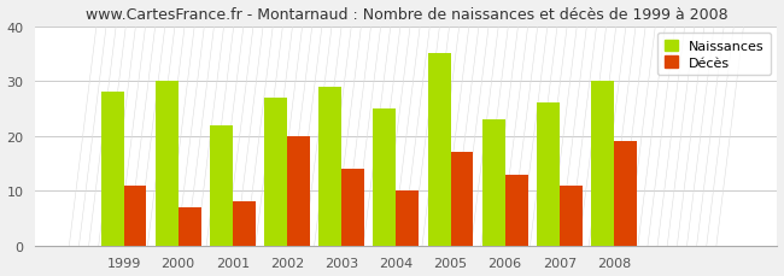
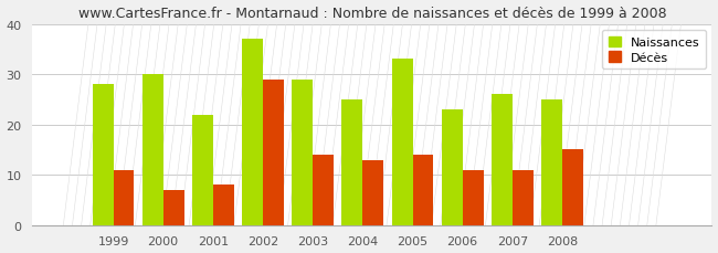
Naissances/2002: 27 -> 37
Décès/2002: 20 -> 29
Décès/2004: 10 -> 13
Naissances/2005: 35 -> 33
Décès/2005: 17 -> 14
Décès/2006: 13 -> 11
Naissances/2008: 30 -> 25
Décès/2008: 19 -> 15
